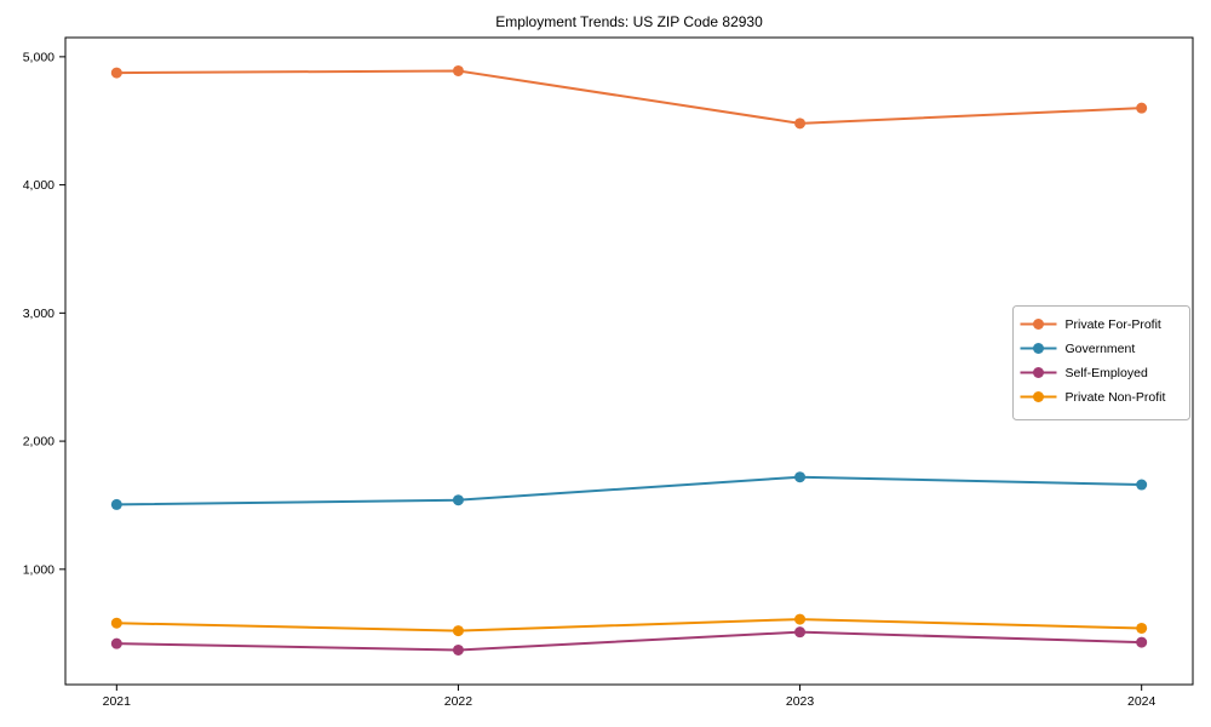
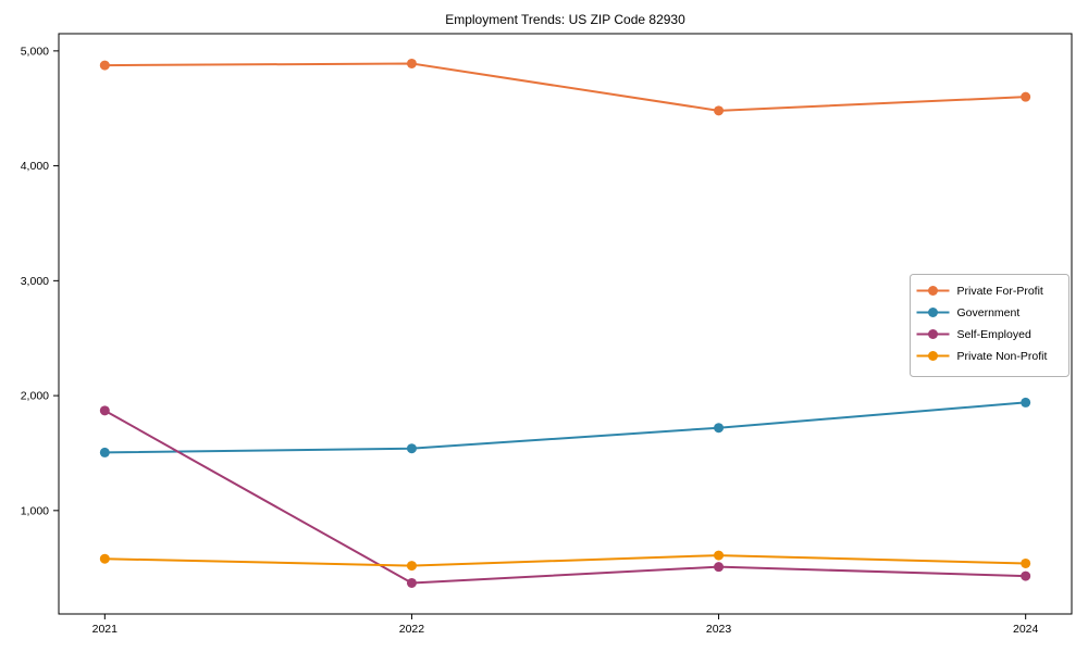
Self-Employed/2021: 420 -> 1870
Government/2024: 1660 -> 1940
